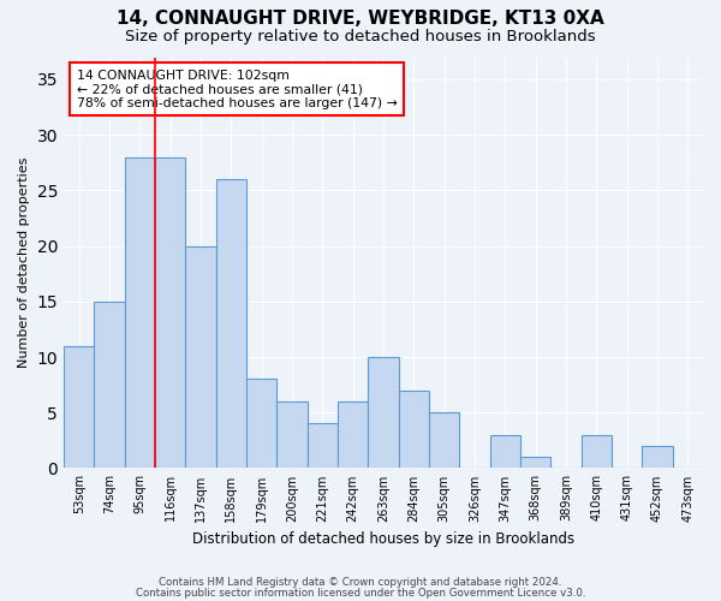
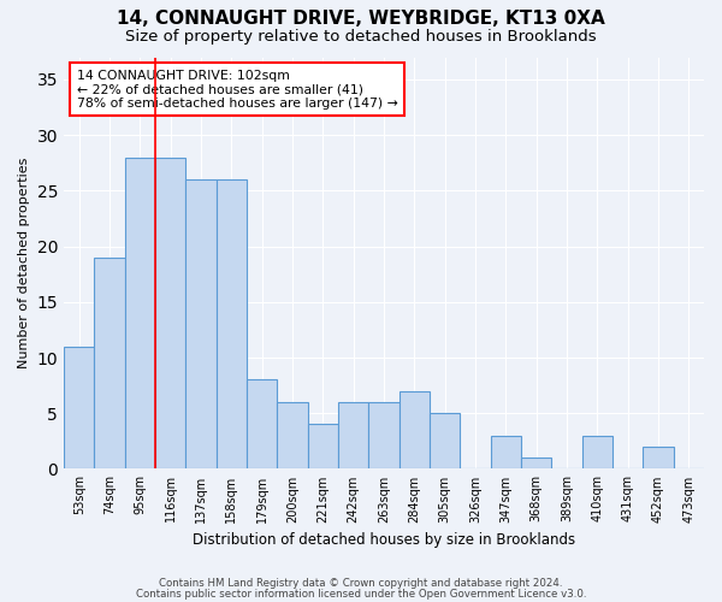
74sqm: 15 -> 19
137sqm: 20 -> 26
263sqm: 10 -> 6
